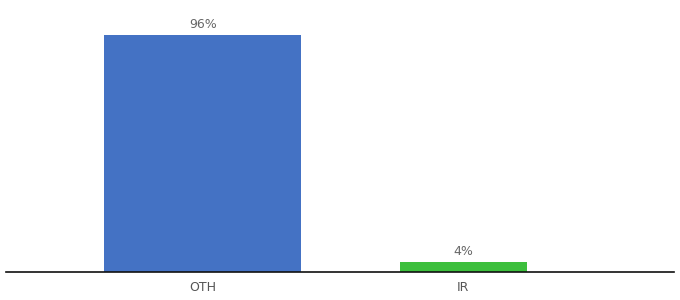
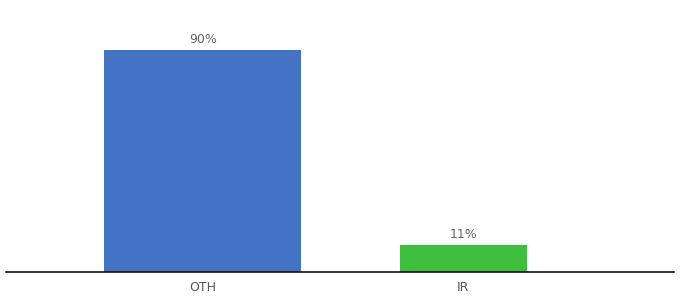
OTH: 96% -> 90%
IR: 4% -> 11%
